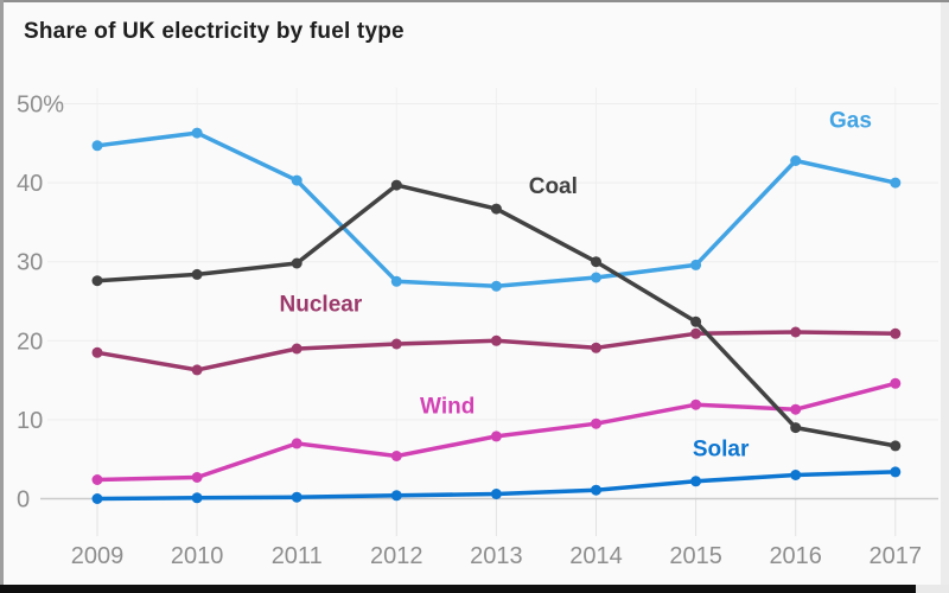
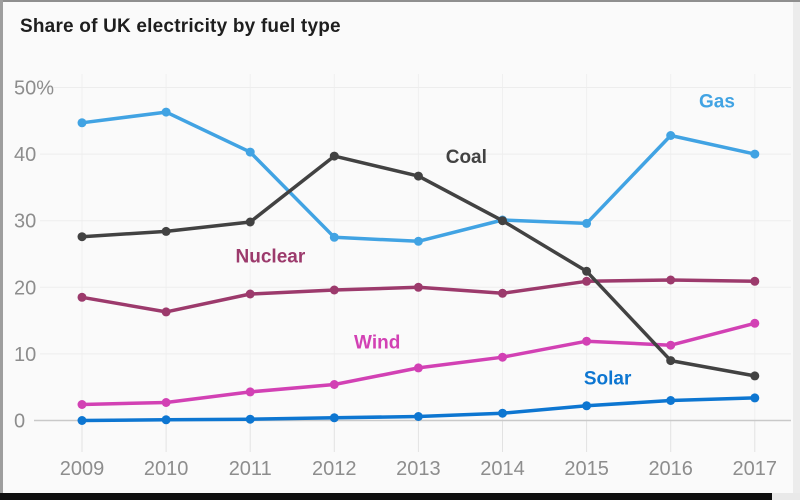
Wind/2011: 7% -> 4%
Gas/2014: 28% -> 30%
